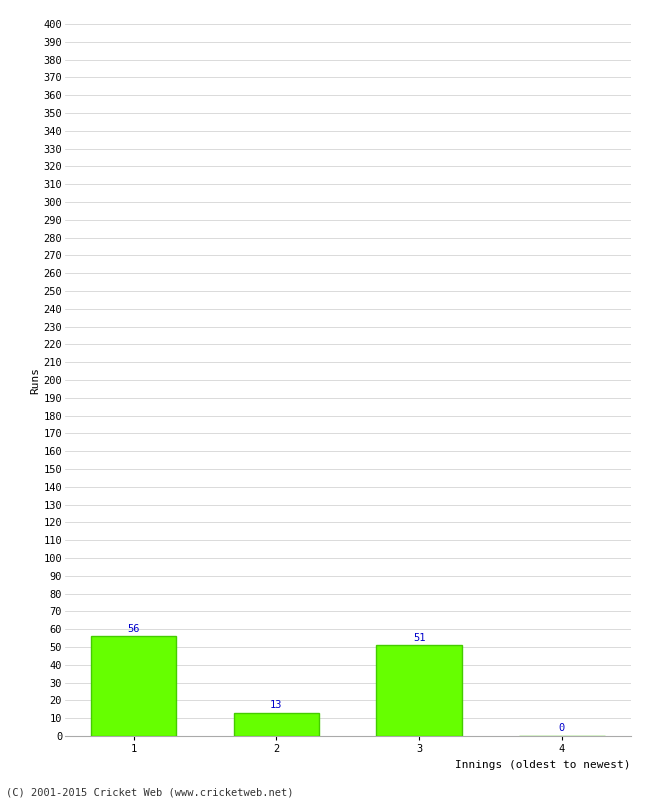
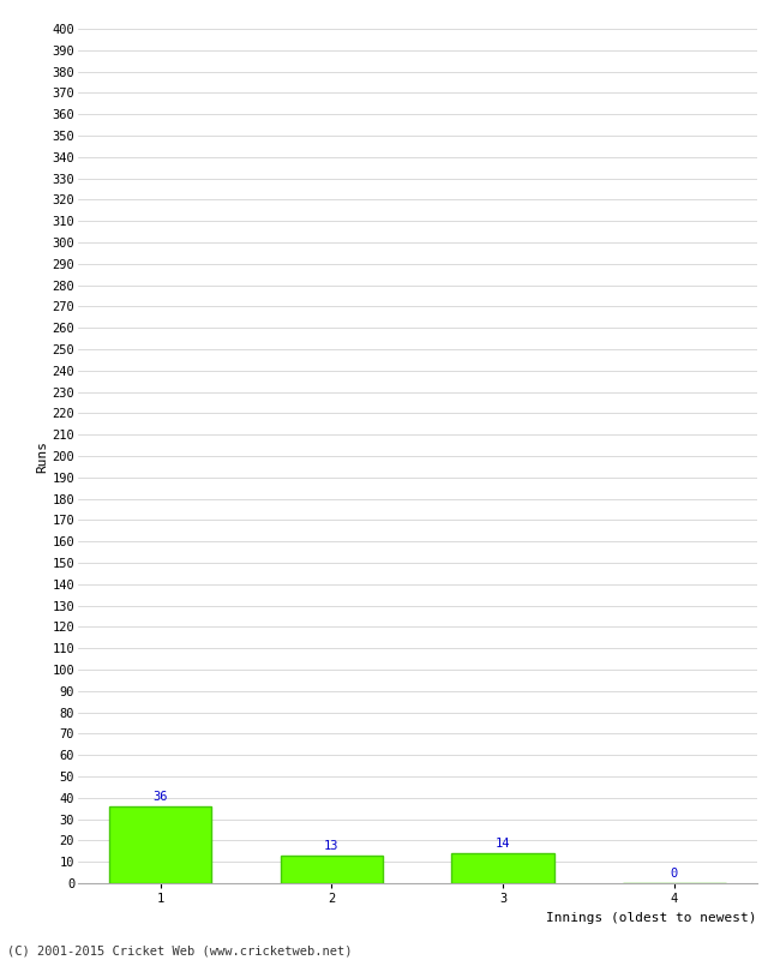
1: 56 -> 36
3: 51 -> 14
